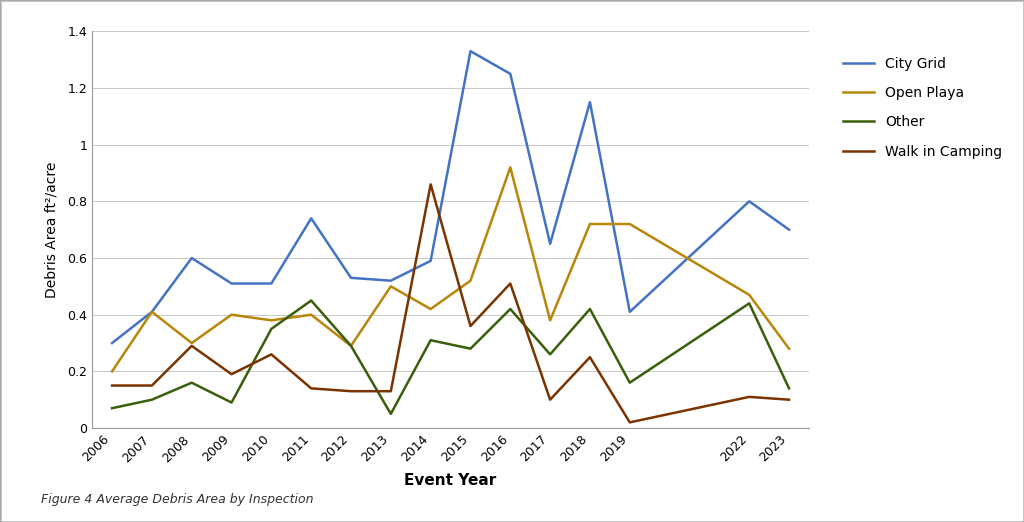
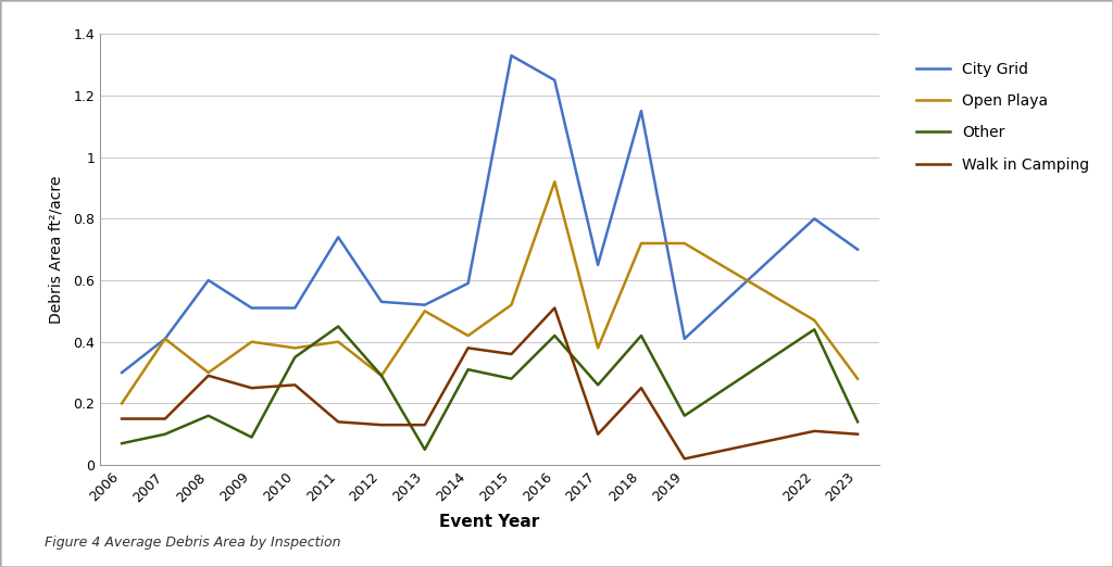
Walk in Camping/2009: 0.19 -> 0.25
Walk in Camping/2014: 0.86 -> 0.38
